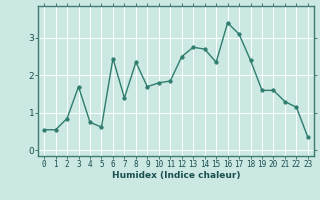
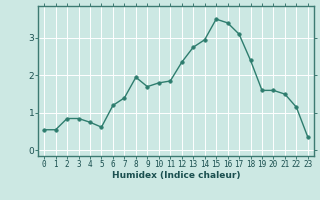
3: 1.70 -> 0.85
6: 2.45 -> 1.20
8: 2.35 -> 1.95
12: 2.50 -> 2.35
14: 2.70 -> 2.95
15: 2.35 -> 3.50
21: 1.30 -> 1.50
